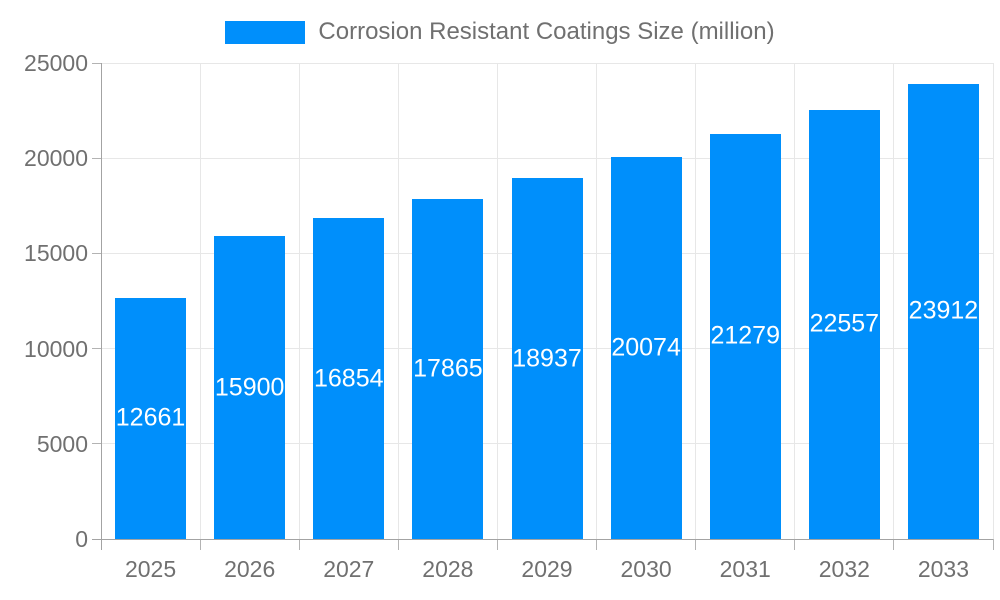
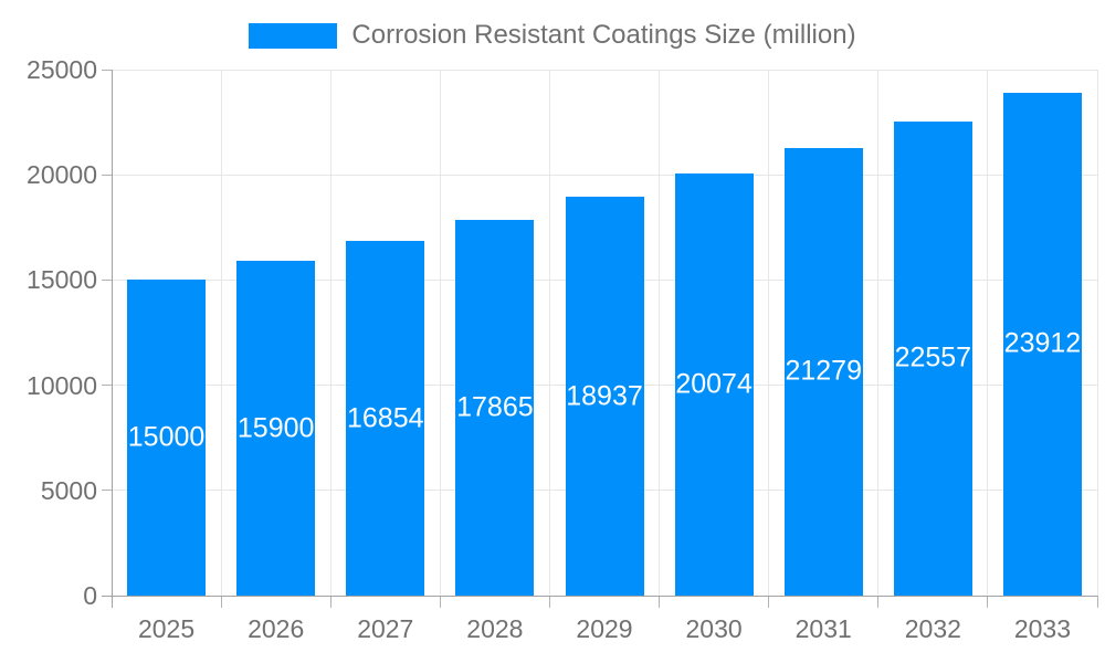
2025: 12661 -> 15000
